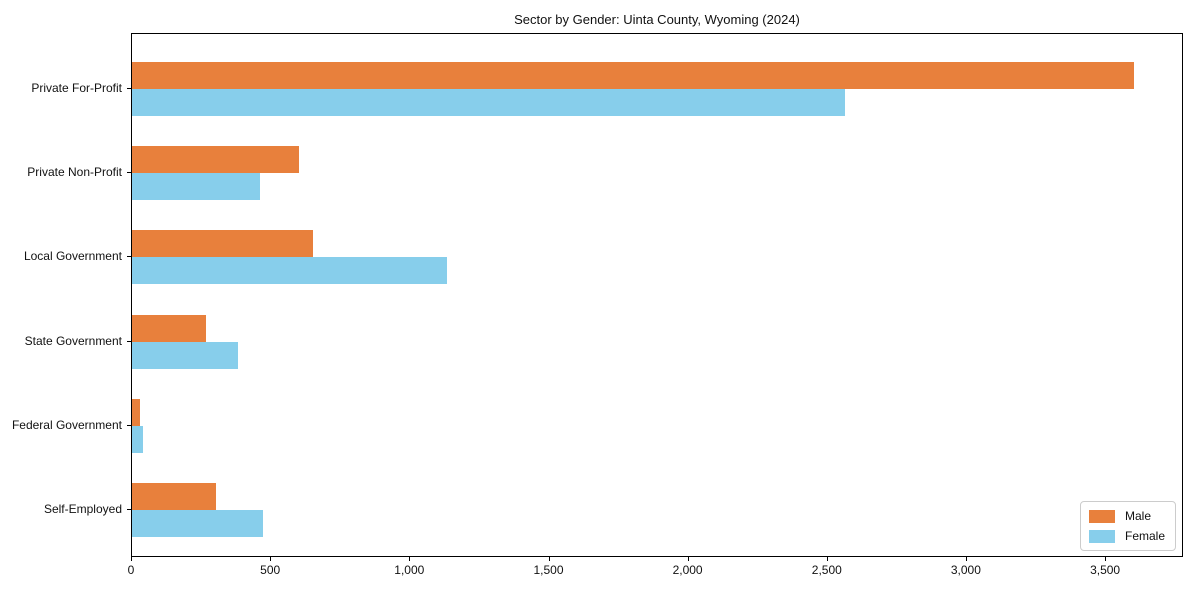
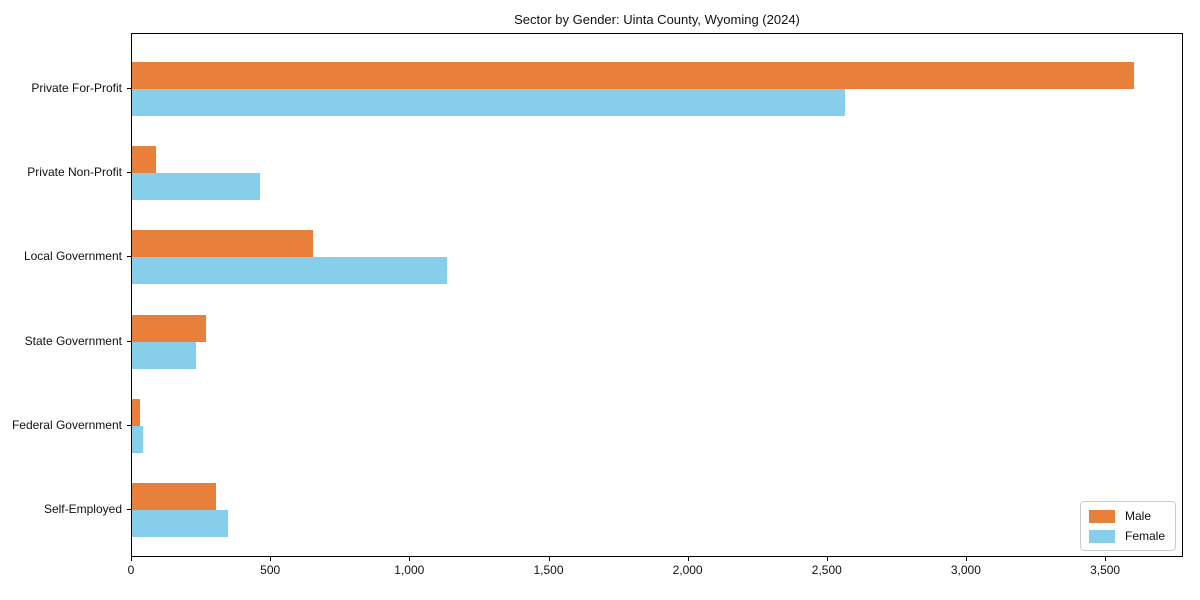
Male/Private Non-Profit: 600 -> 80
Female/State Government: 380 -> 230
Female/Self-Employed: 470 -> 340
